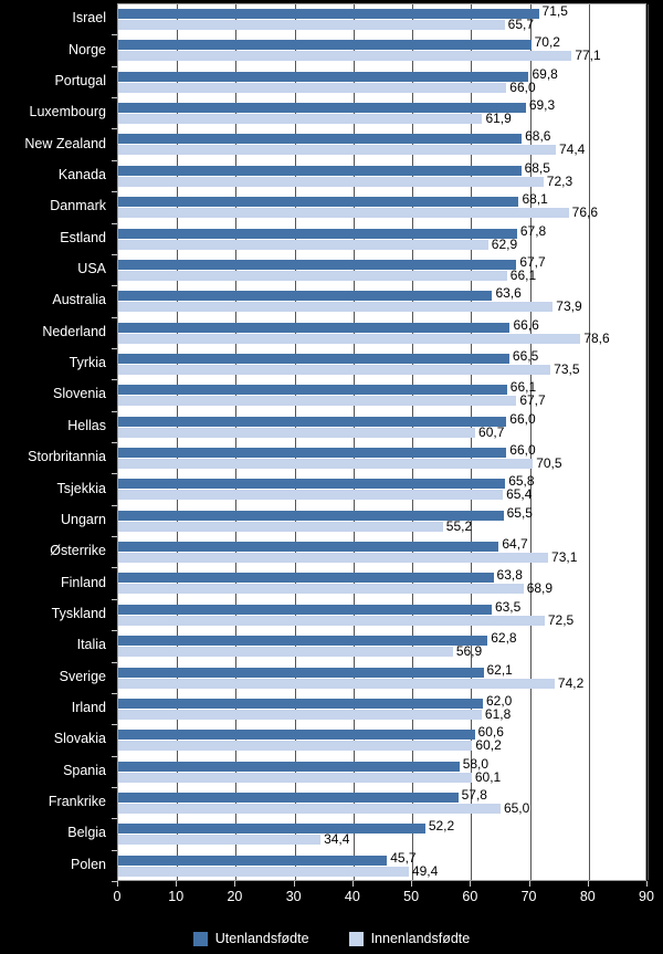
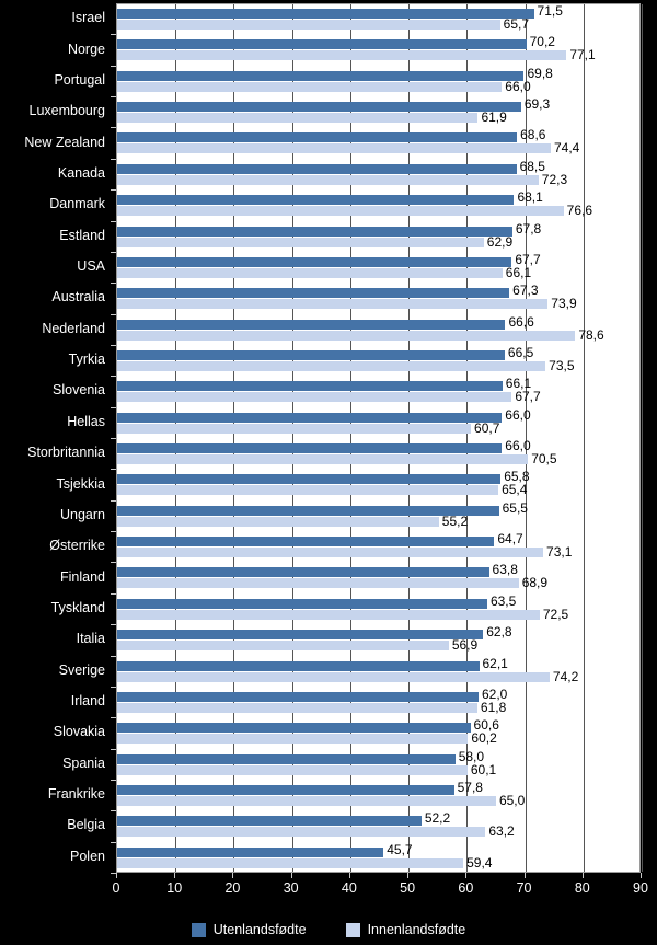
Utenlandsfødte/Australia: 63,6 -> 67,3
Innenlandsfødte/Belgia: 34,4 -> 63,2
Innenlandsfødte/Polen: 49,4 -> 59,4
